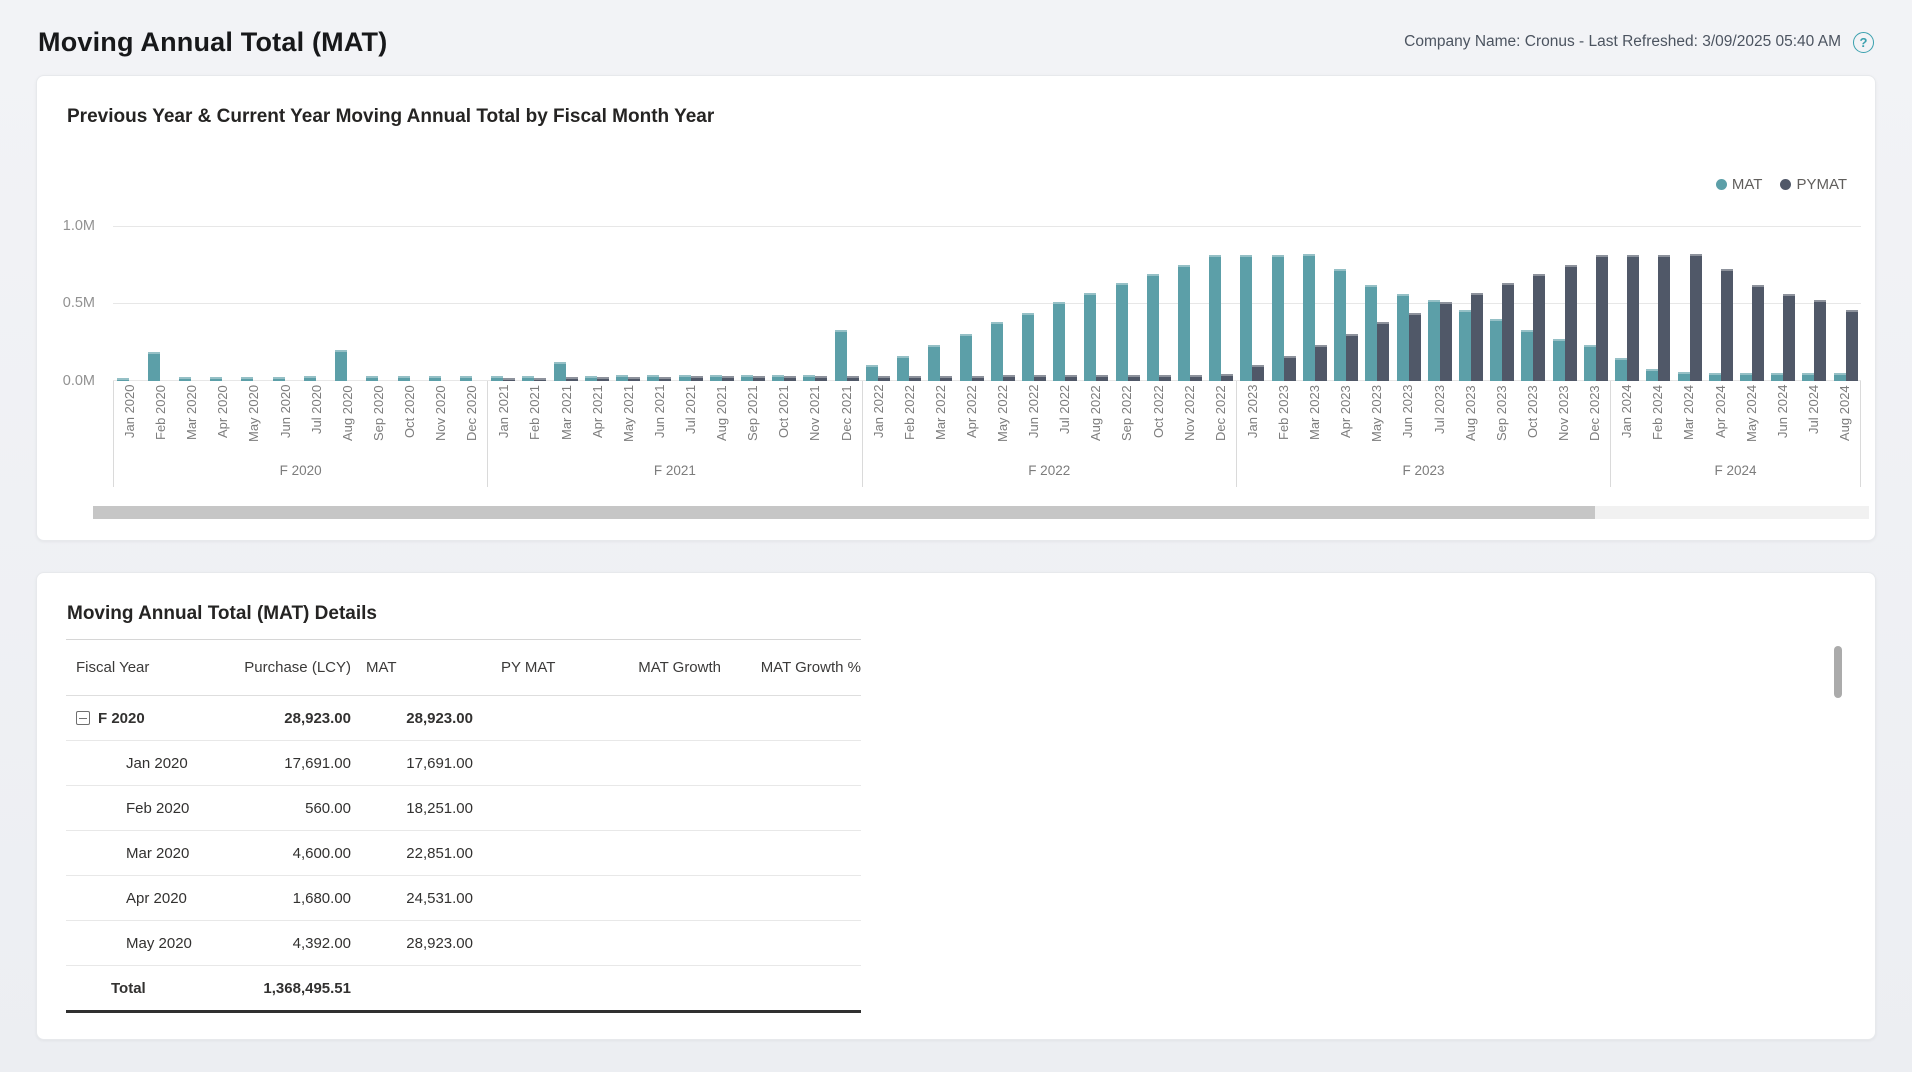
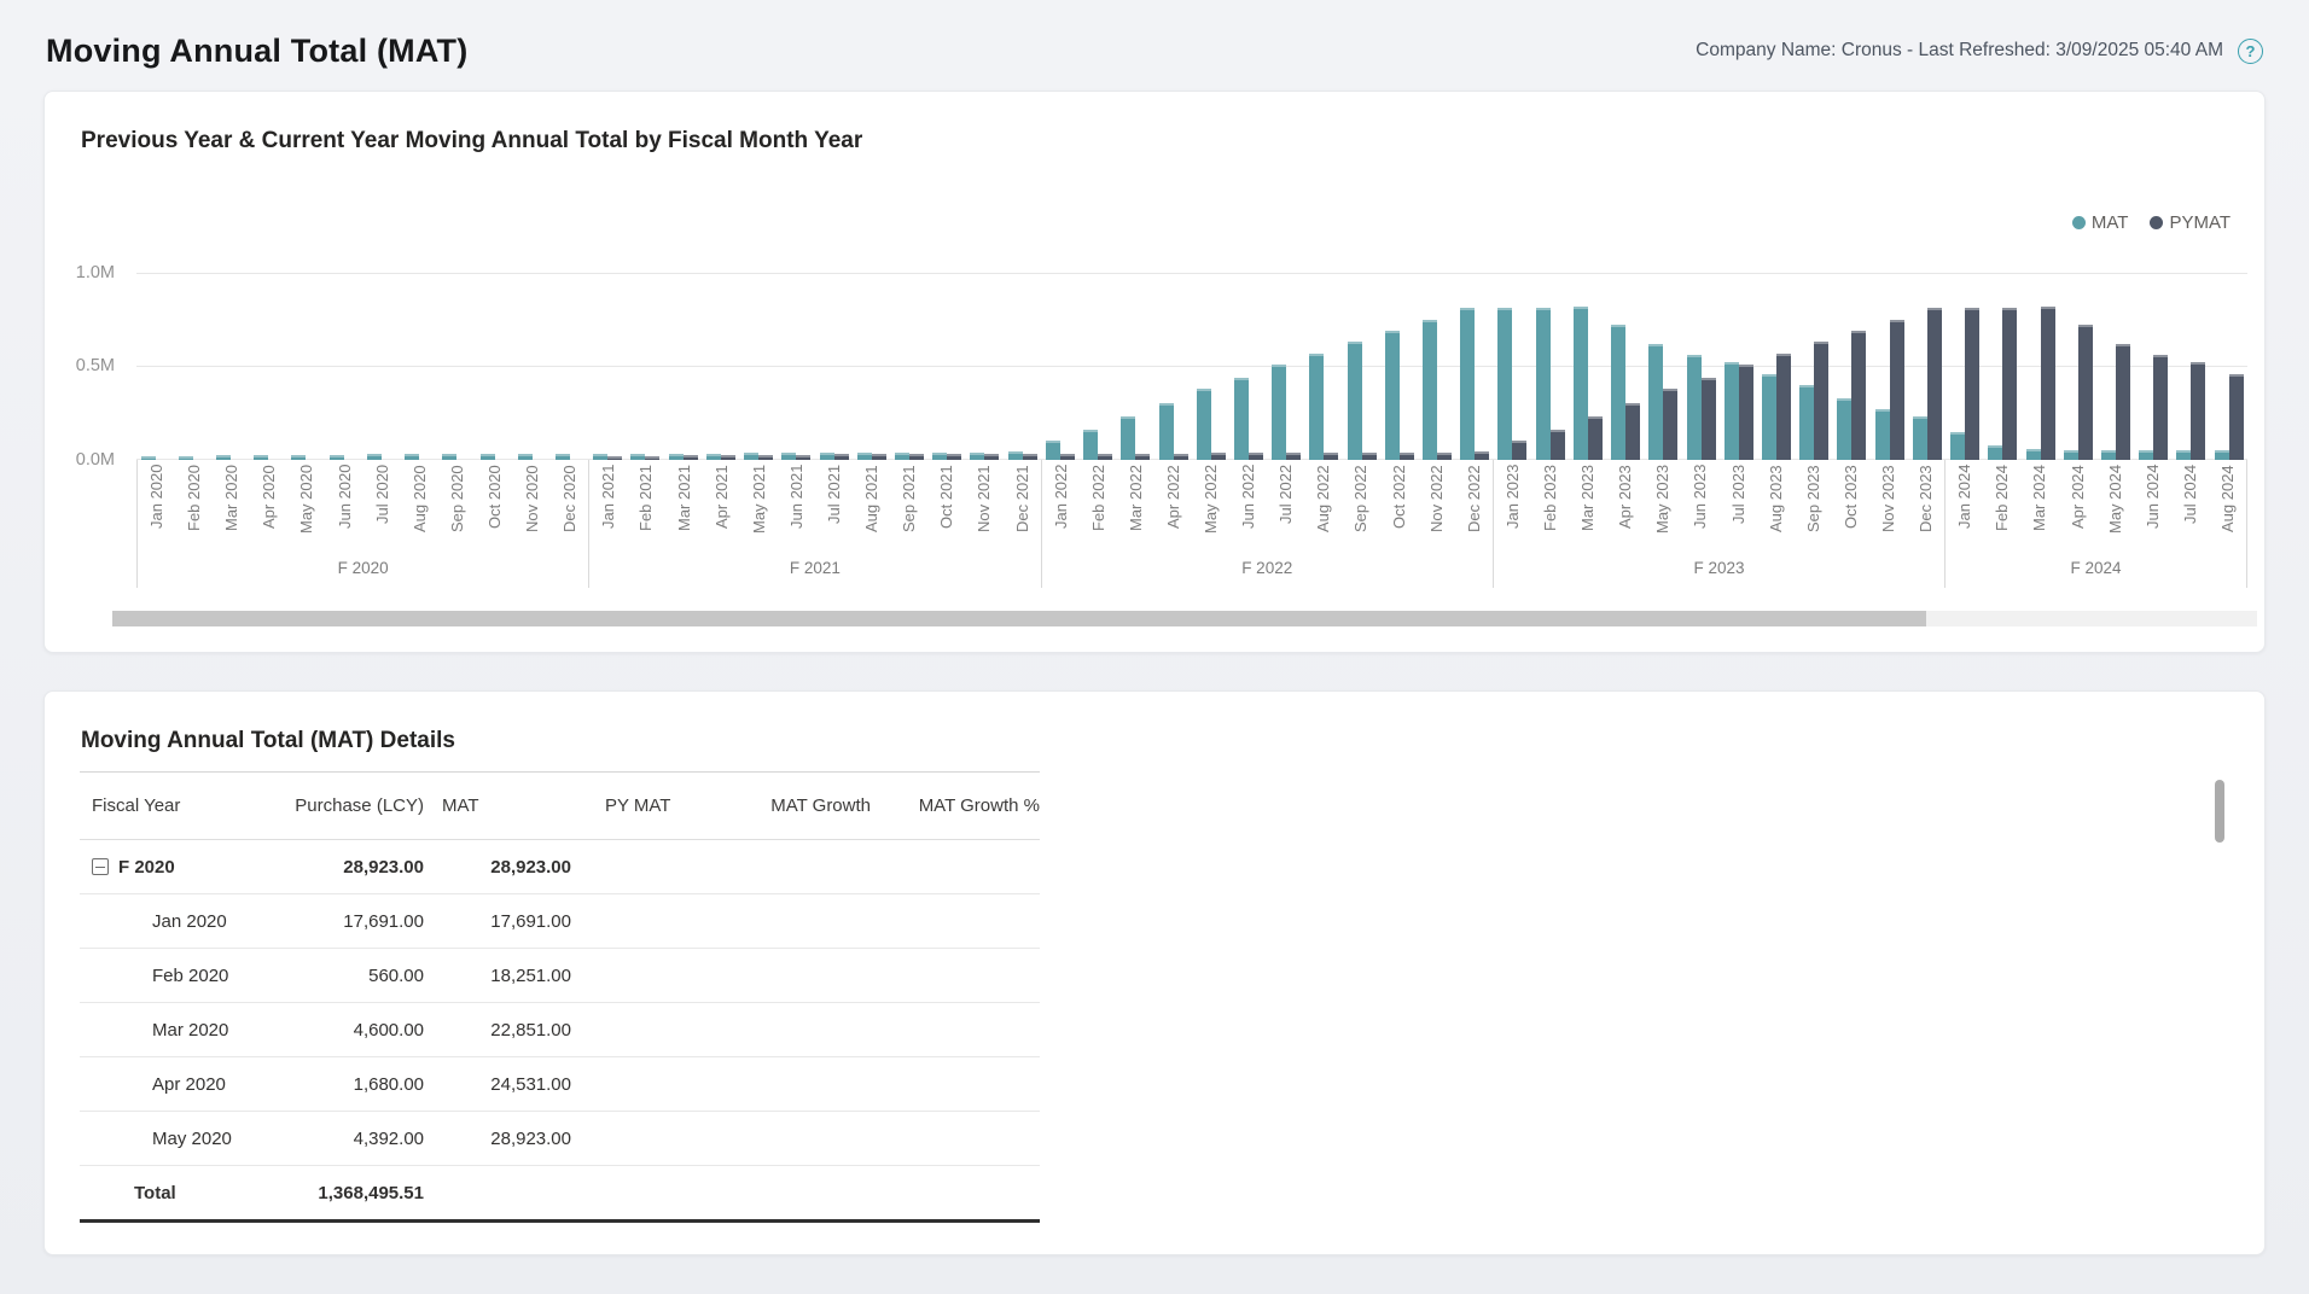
MAT/Feb 2020: 0.19M -> 0.02M
MAT/Aug 2020: 0.20M -> 0.03M
MAT/Mar 2021: 0.12M -> 0.03M
MAT/Dec 2021: 0.33M -> 0.04M
